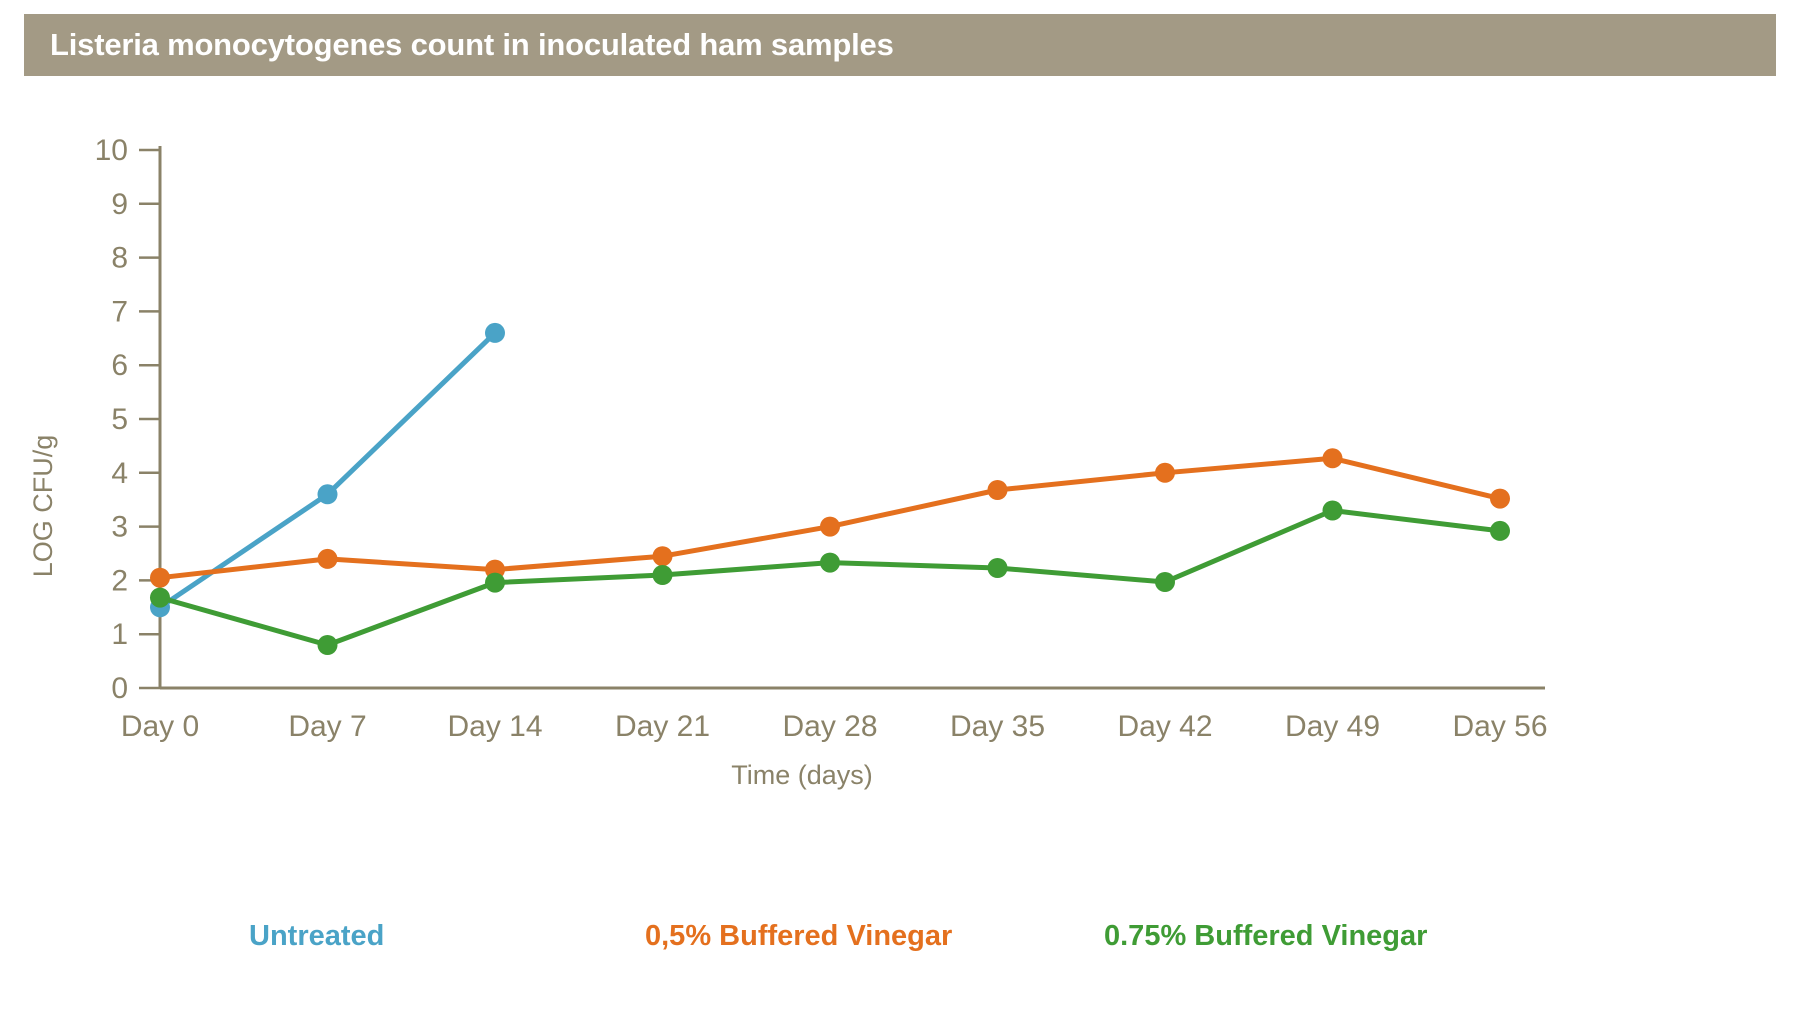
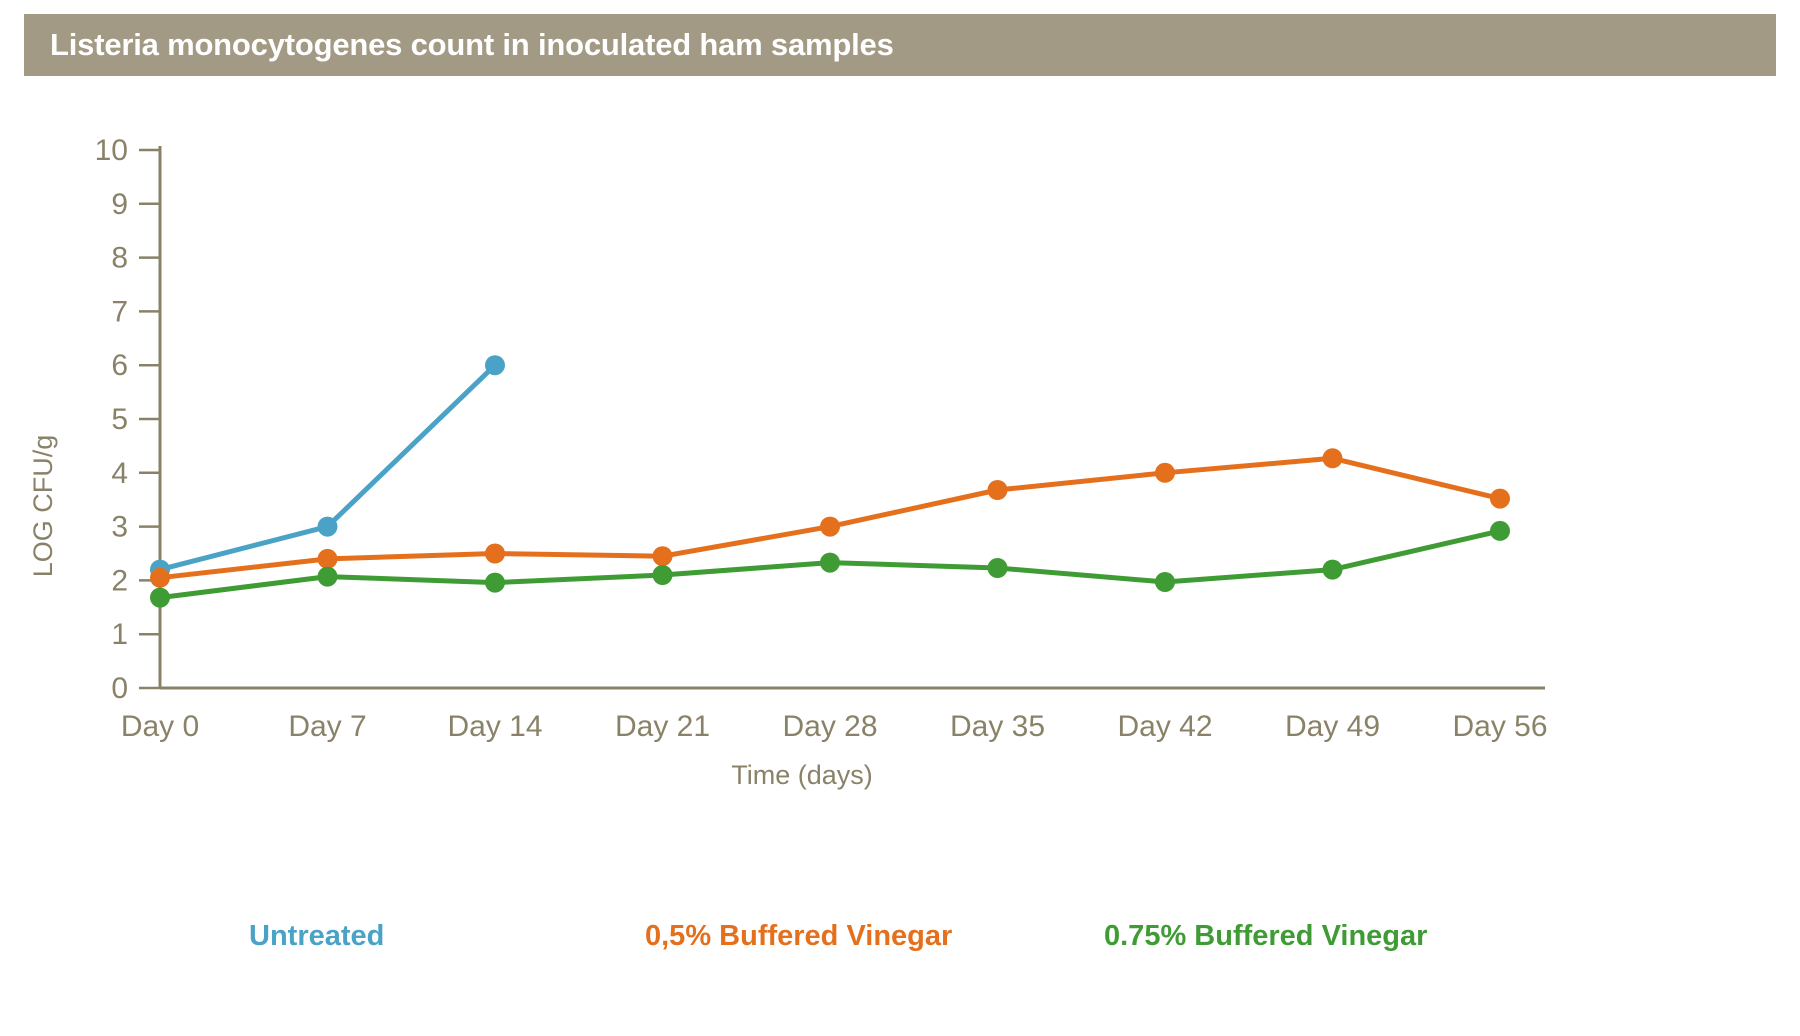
Untreated/Day 0: 1.5 -> 2.2
Untreated/Day 7: 3.6 -> 3.0
0.75% Buffered Vinegar/Day 7: 0.8 -> 2.1
Untreated/Day 14: 6.6 -> 6.0
0,5% Buffered Vinegar/Day 14: 2.2 -> 2.5
0.75% Buffered Vinegar/Day 49: 3.3 -> 2.2
